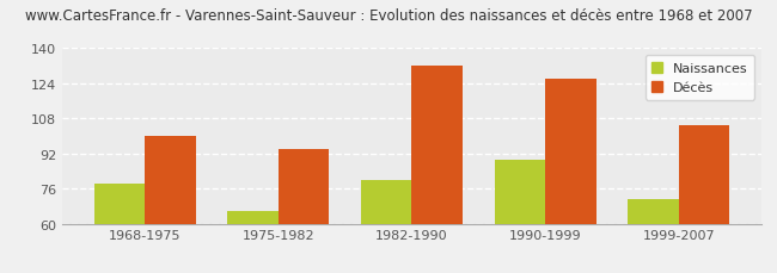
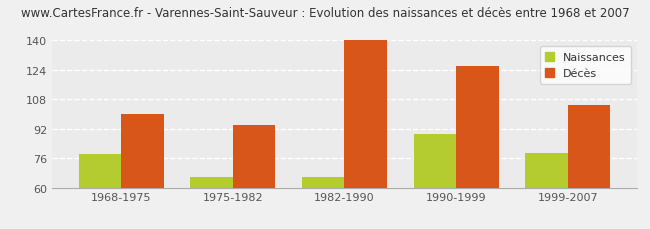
Naissances/1982-1990: 80 -> 66
Décès/1982-1990: 132 -> 140
Naissances/1999-2007: 71 -> 79
